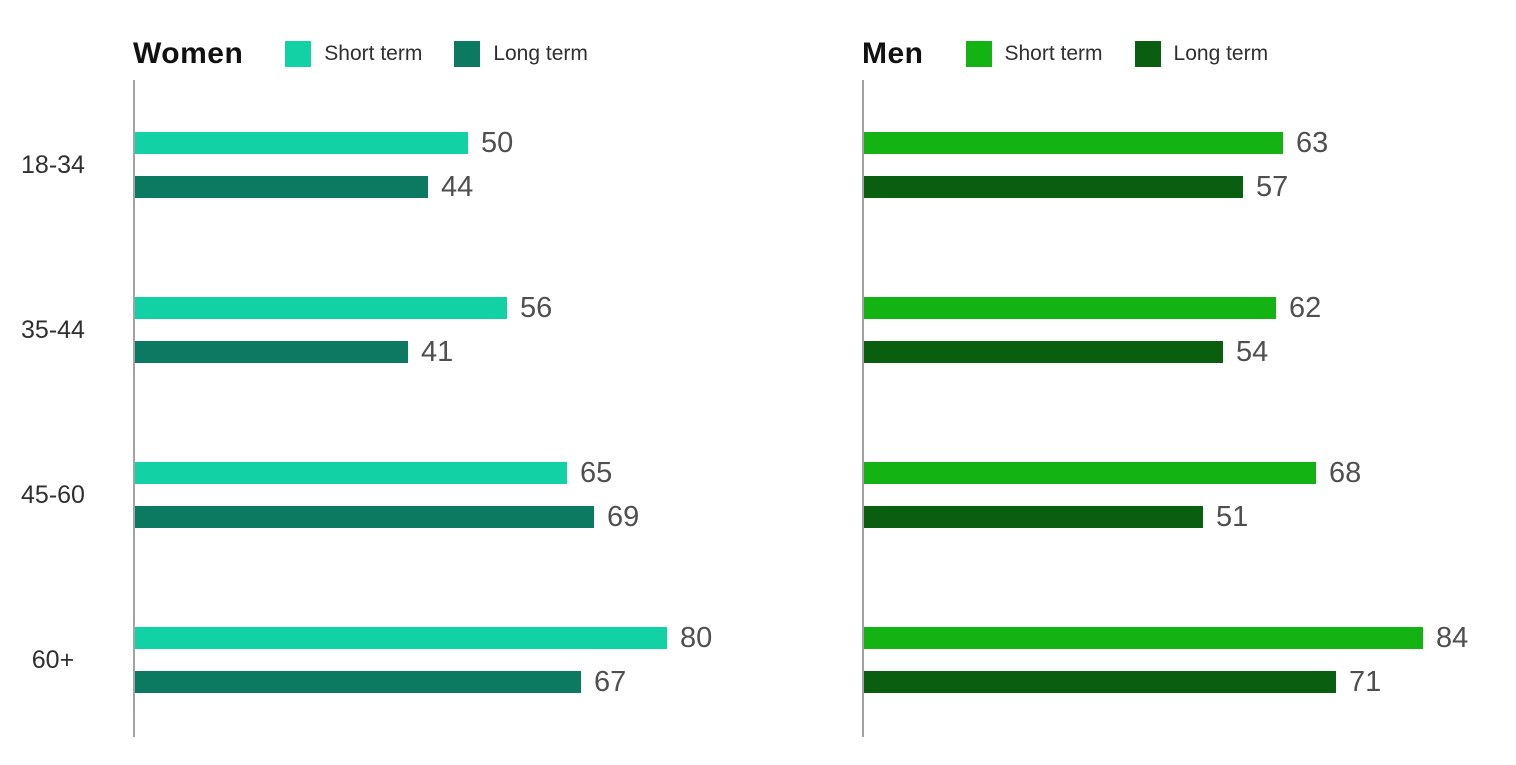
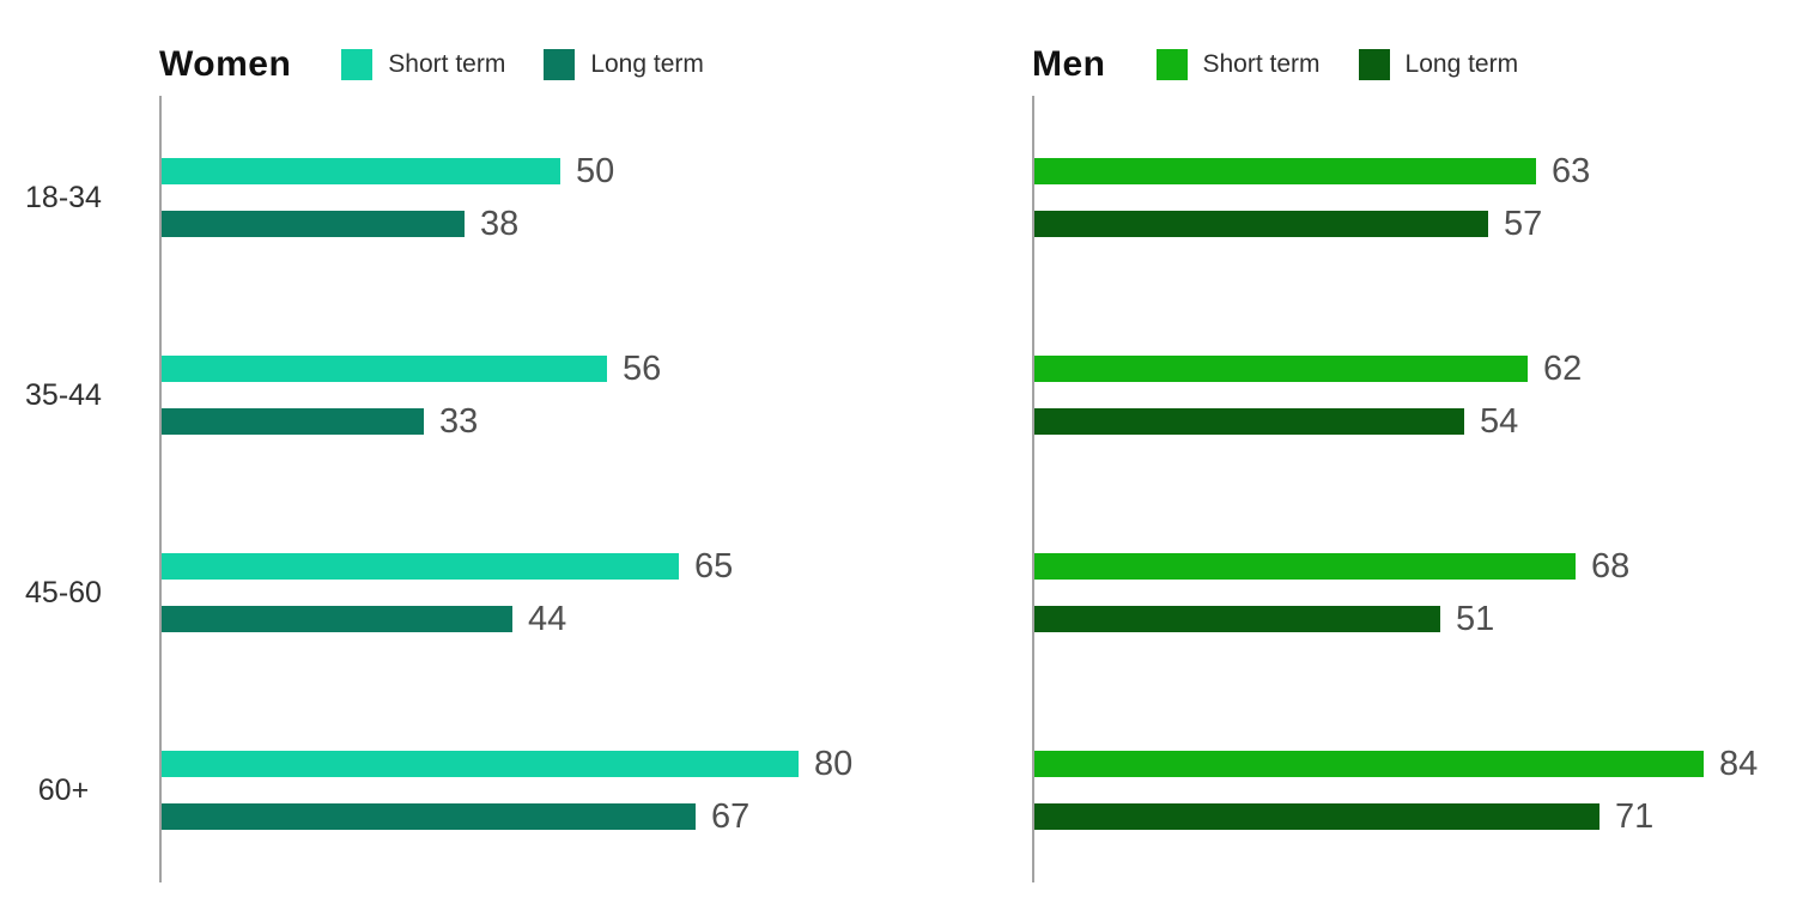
Women/Long term/18-34: 44 -> 38
Women/Long term/35-44: 41 -> 33
Women/Long term/45-60: 69 -> 44
